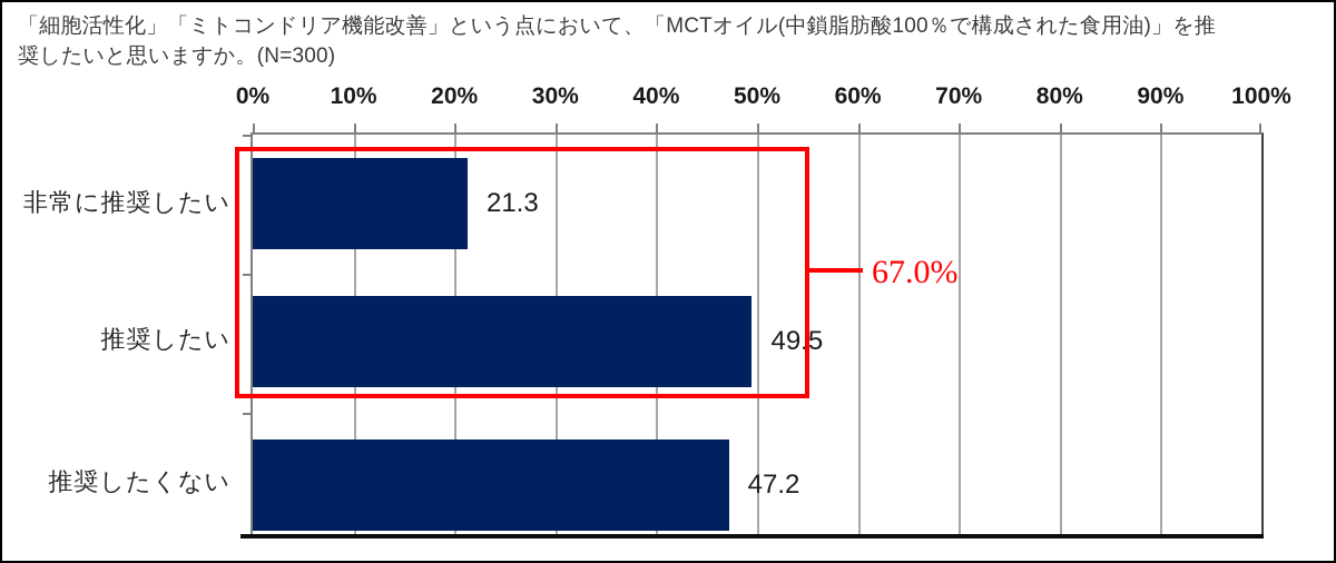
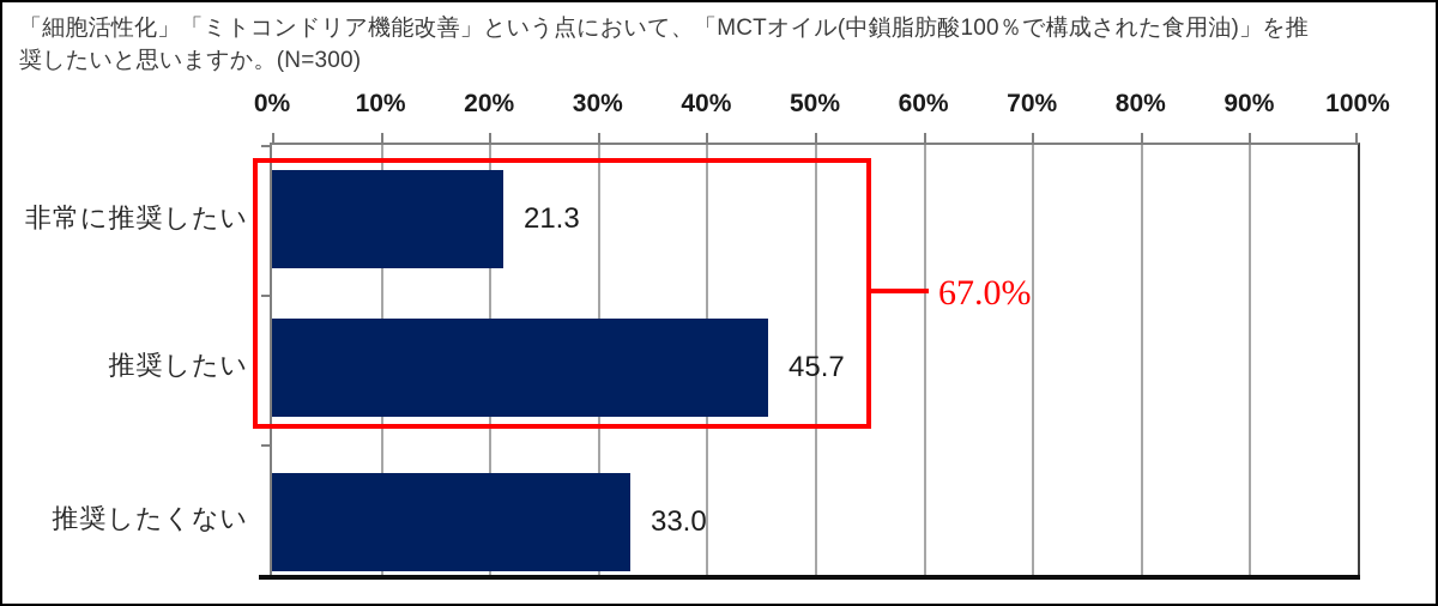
推奨したい: 49.5 -> 45.7
推奨したくない: 47.2 -> 33.0
